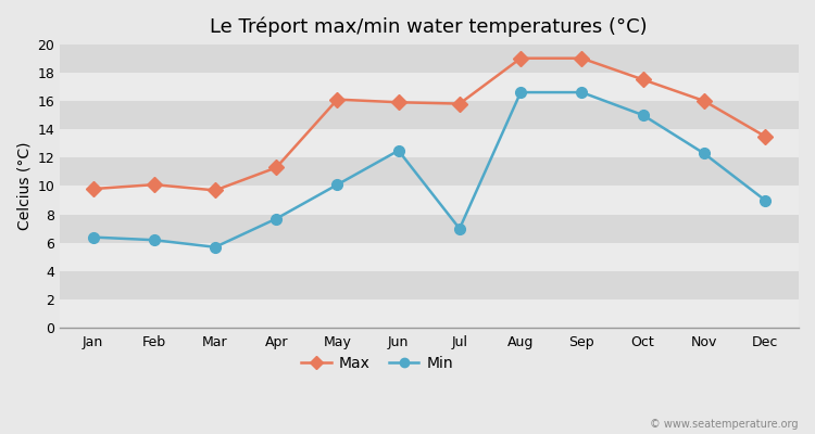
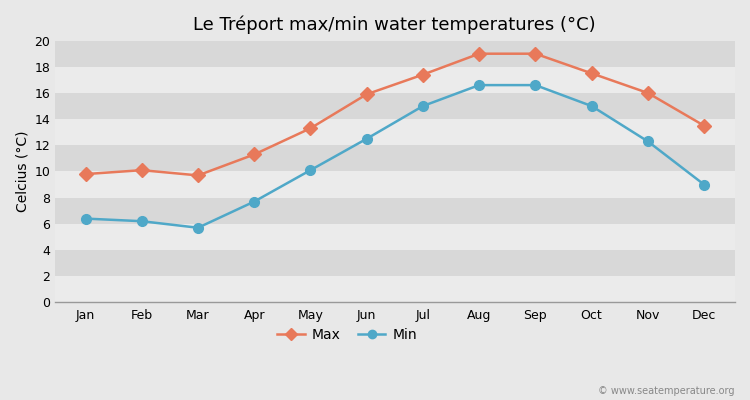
Max/May: 16.1 -> 13.3
Max/Jul: 15.8 -> 17.4
Min/Jul: 7.0 -> 15.0
